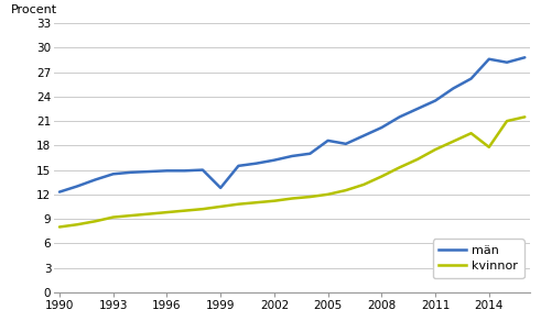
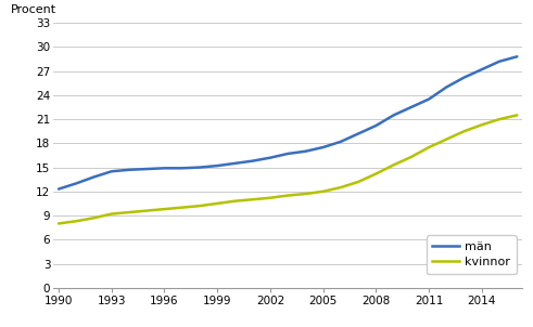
män/1999: 12.8 -> 15.2
män/2005: 18.6 -> 17.5
män/2014: 28.6 -> 27.2
kvinnor/2014: 17.8 -> 20.3
